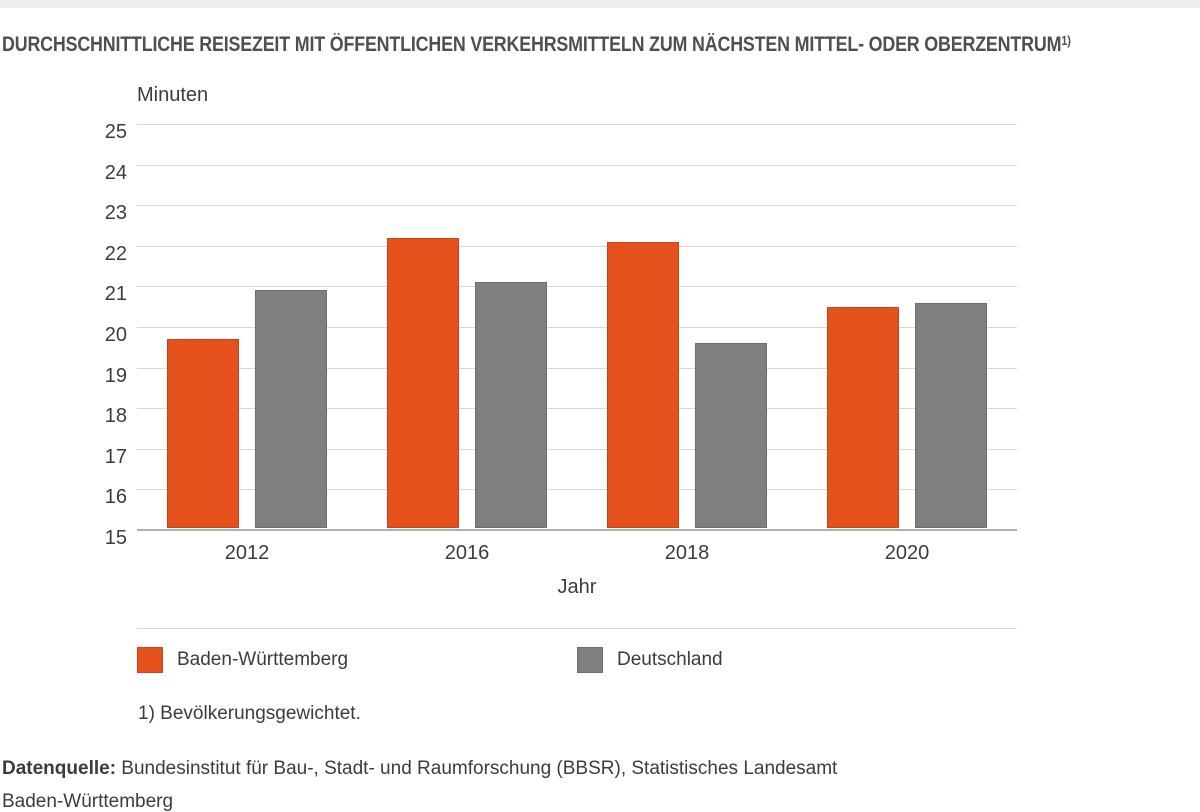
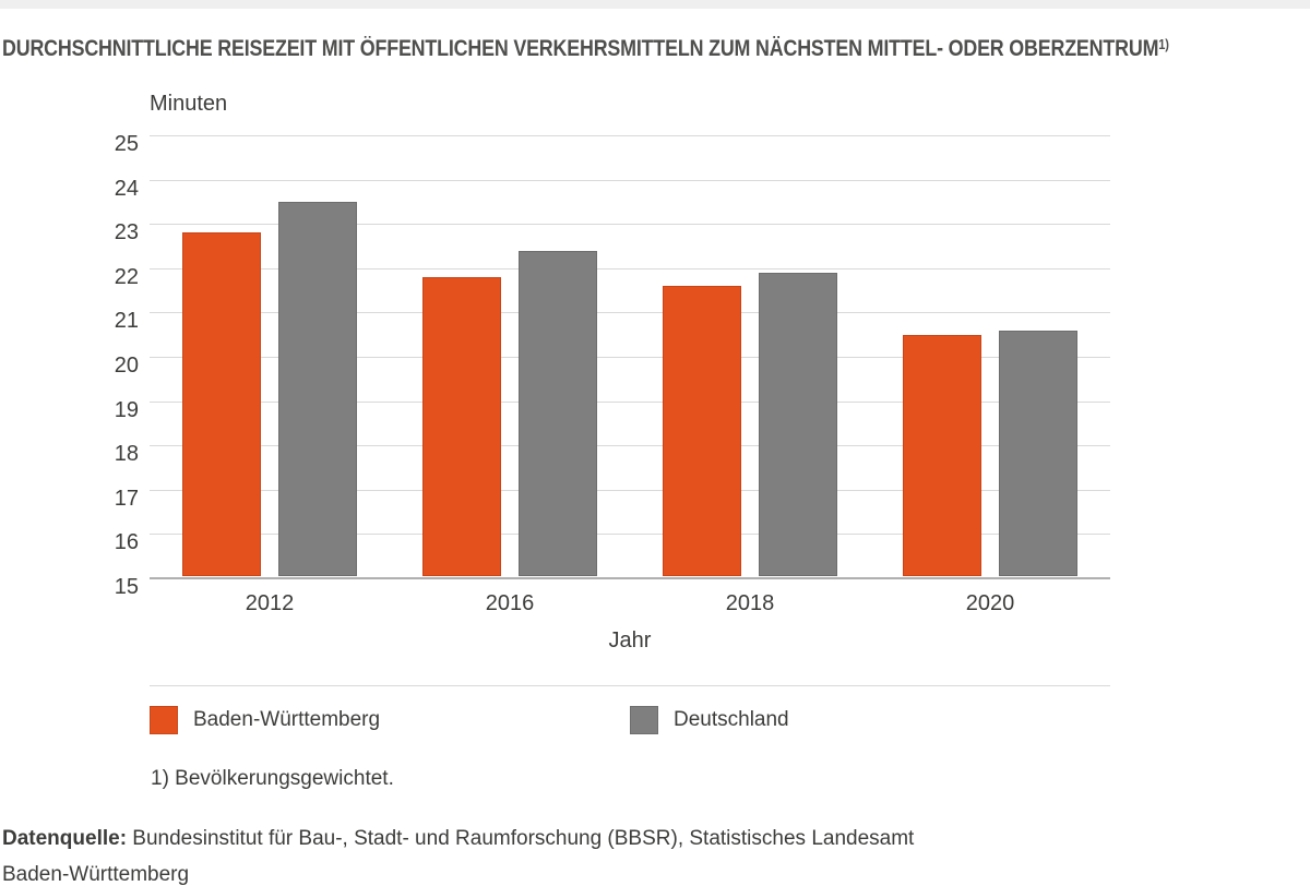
Baden-Württemberg/2012: 19.7 -> 22.8
Deutschland/2012: 20.9 -> 23.5
Baden-Württemberg/2016: 22.2 -> 21.8
Deutschland/2016: 21.1 -> 22.4
Baden-Württemberg/2018: 22.1 -> 21.6
Deutschland/2018: 19.6 -> 21.9
